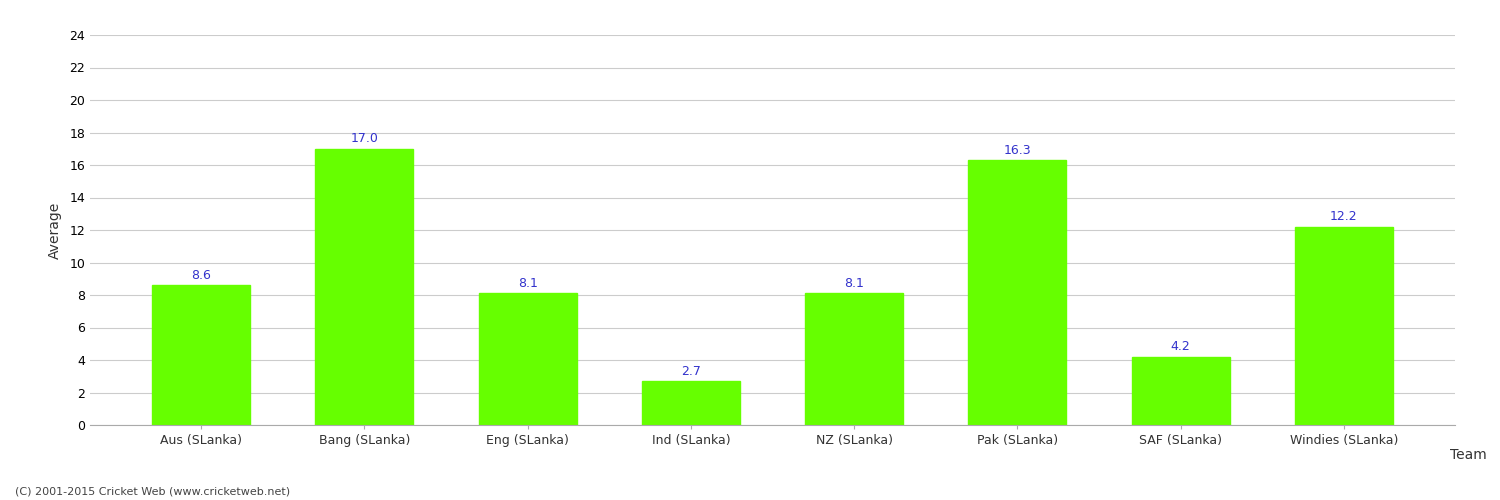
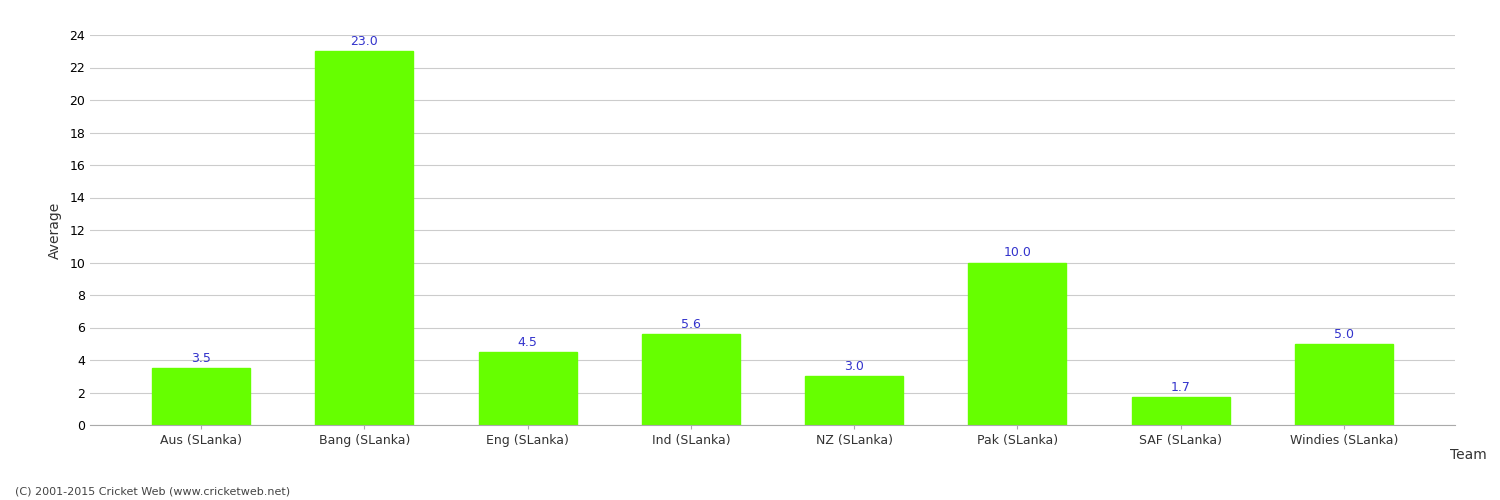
Aus (SLanka): 8.6 -> 3.5
Bang (SLanka): 17.0 -> 23.0
Eng (SLanka): 8.1 -> 4.5
Ind (SLanka): 2.7 -> 5.6
NZ (SLanka): 8.1 -> 3.0
Pak (SLanka): 16.3 -> 10.0
SAF (SLanka): 4.2 -> 1.7
Windies (SLanka): 12.2 -> 5.0
